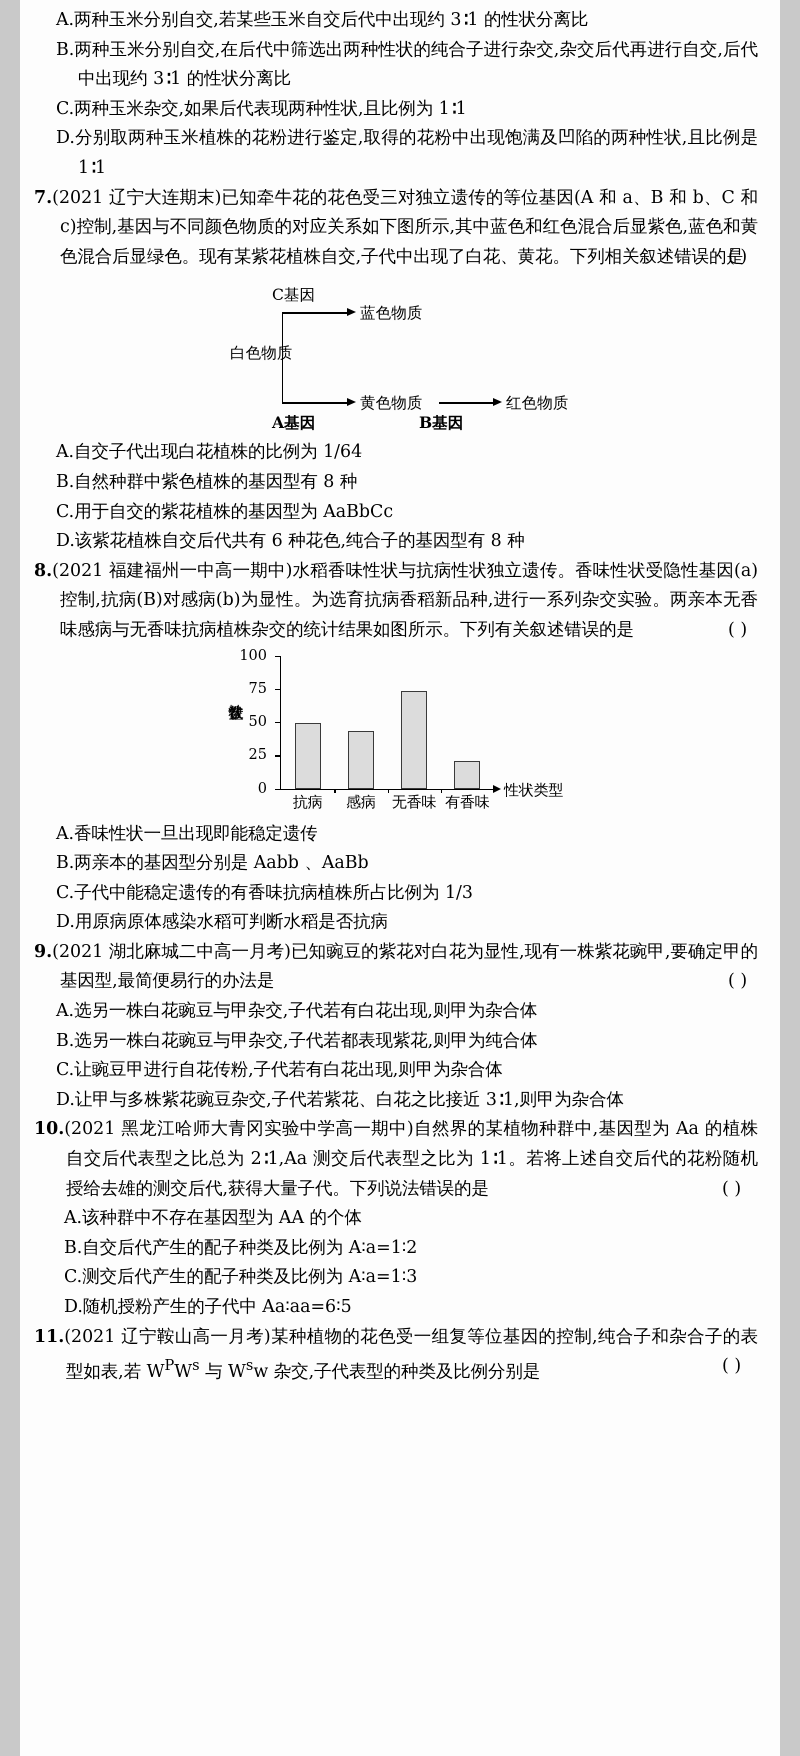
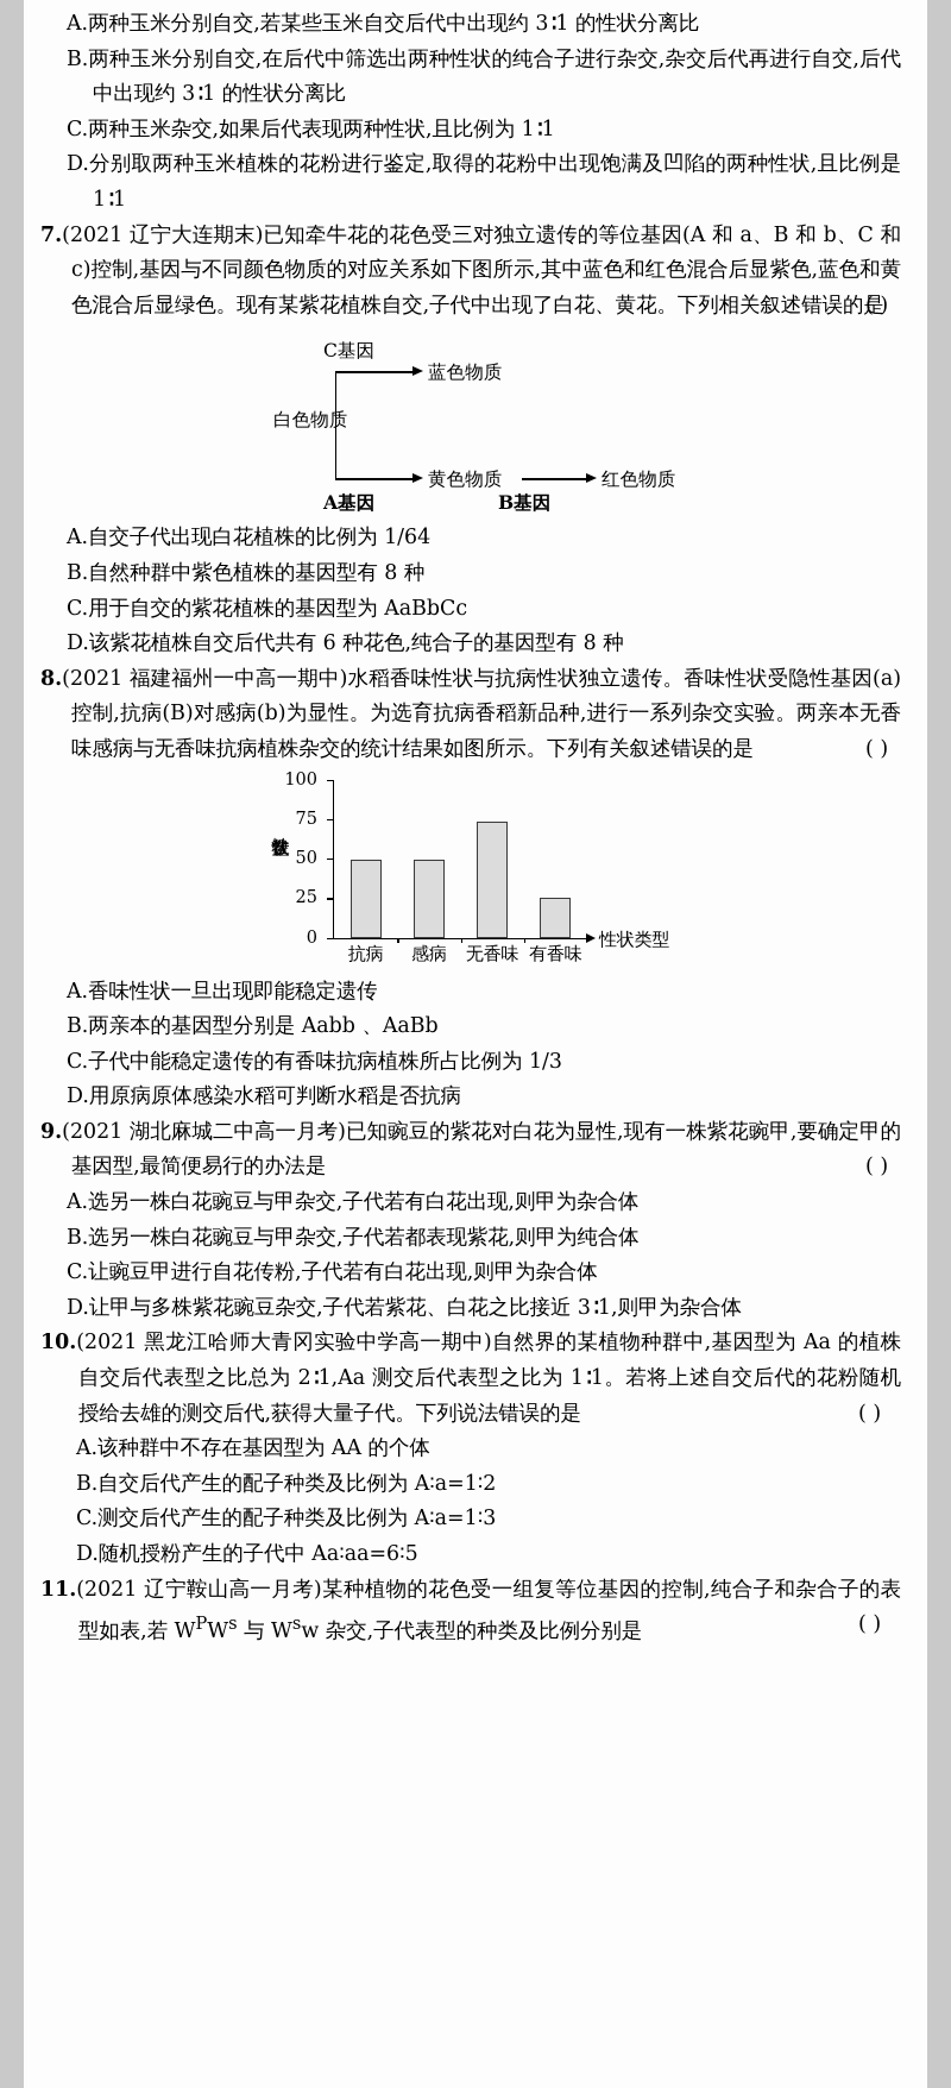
感病: 43 -> 49
有香味: 21 -> 25
